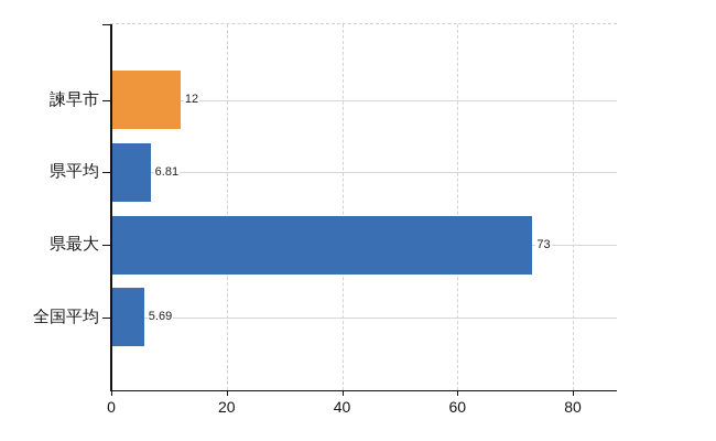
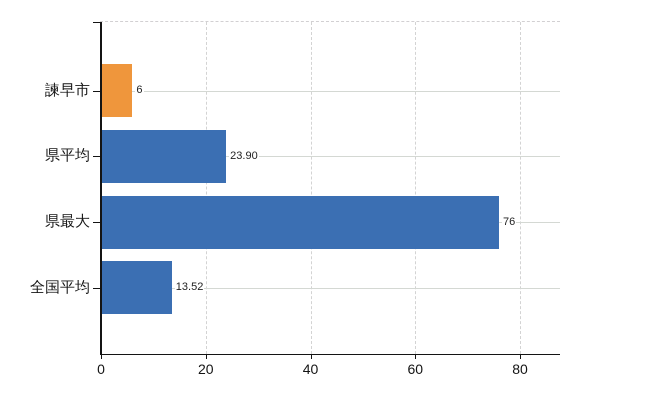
諫早市: 12 -> 6
県平均: 6.81 -> 23.90
県最大: 73 -> 76
全国平均: 5.69 -> 13.52
